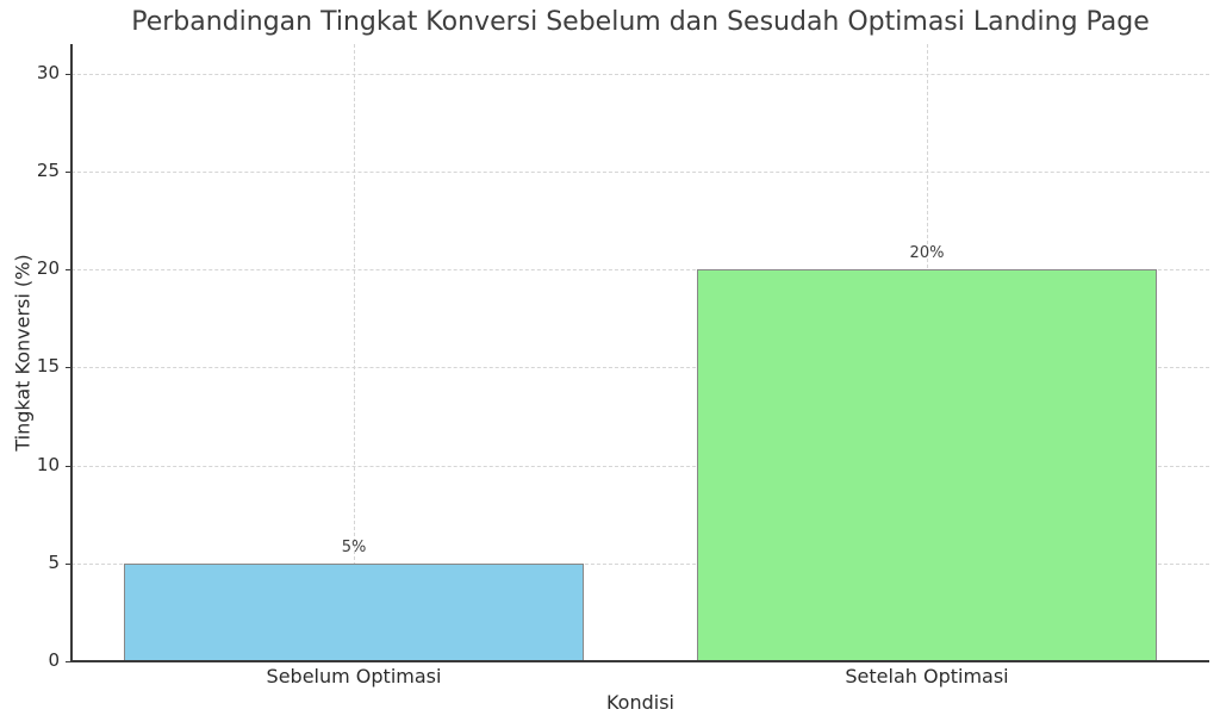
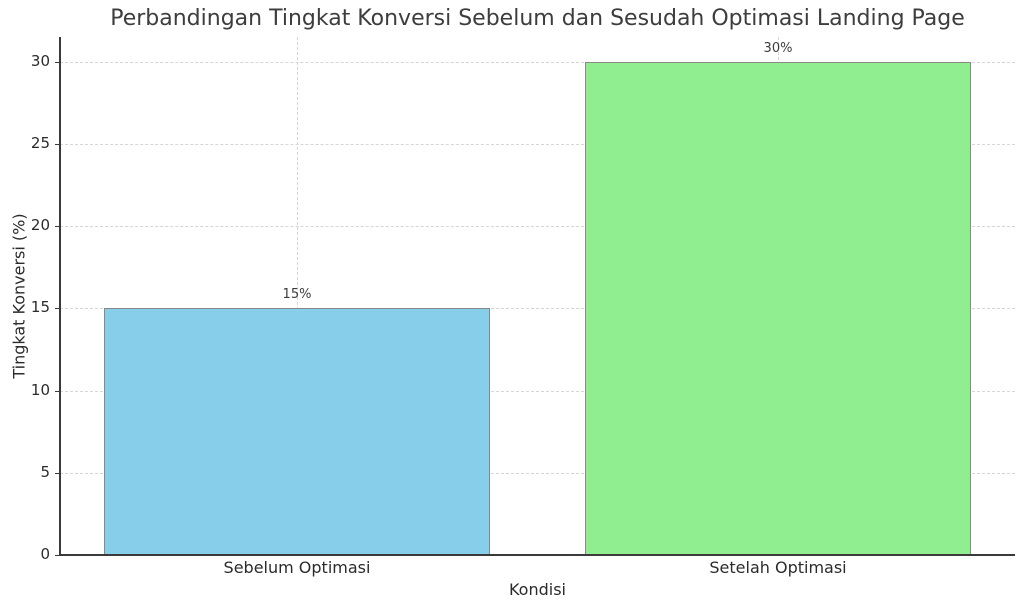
Sebelum Optimasi: 5% -> 15%
Setelah Optimasi: 20% -> 30%
